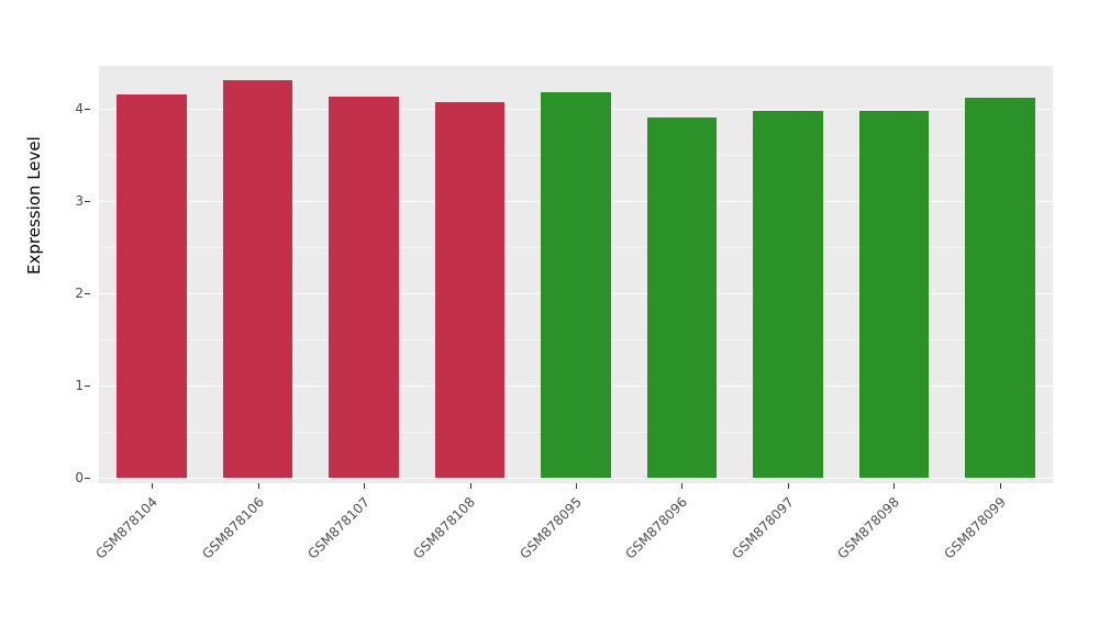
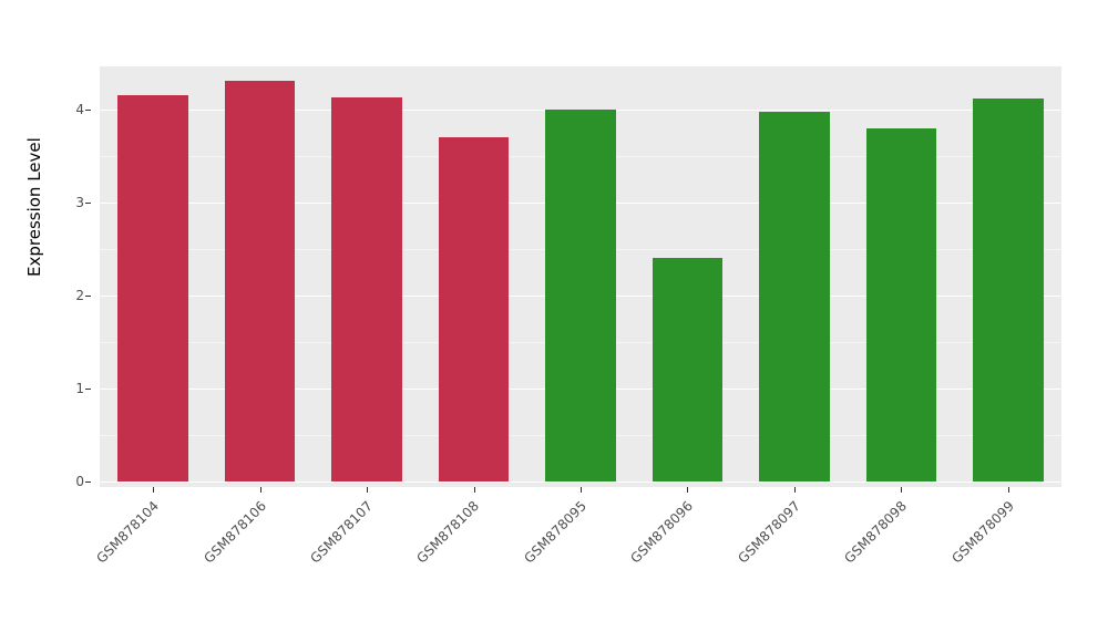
GSM878108: 4.1 -> 3.7
GSM878095: 4.2 -> 4.0
GSM878096: 3.9 -> 2.4
GSM878098: 4.0 -> 3.8
